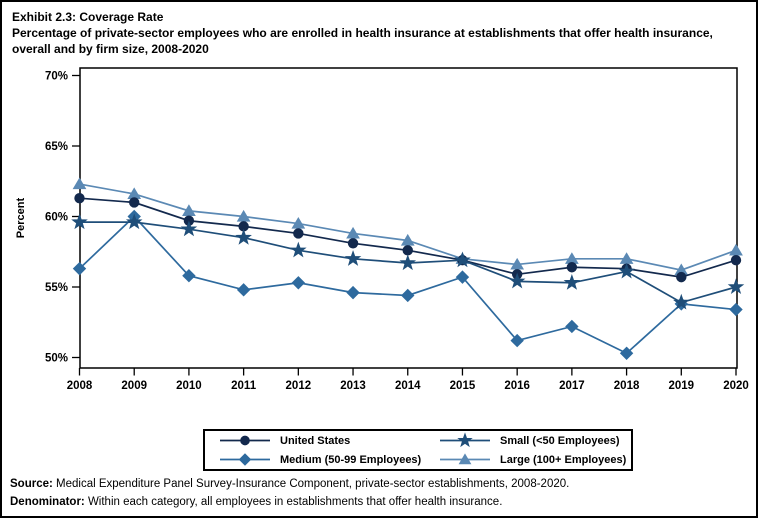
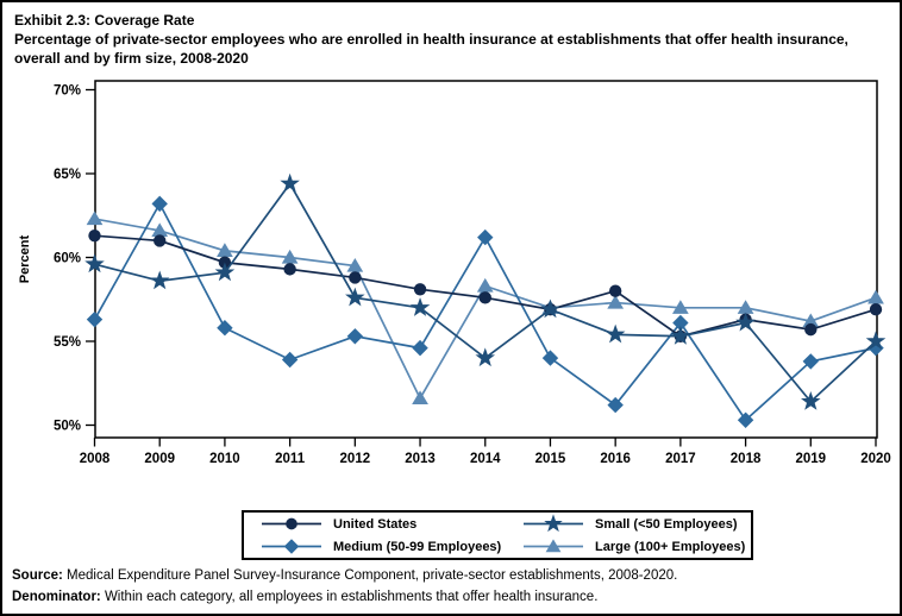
Small (<50 Employees)/2009: 59.6% -> 58.6%
Medium (50-99 Employees)/2009: 60.0% -> 63.2%
Small (<50 Employees)/2011: 58.5% -> 64.4%
Medium (50-99 Employees)/2011: 54.8% -> 53.9%
Large (100+ Employees)/2013: 58.8% -> 51.6%
Small (<50 Employees)/2014: 56.7% -> 54.0%
Medium (50-99 Employees)/2014: 54.4% -> 61.2%
Medium (50-99 Employees)/2015: 55.7% -> 54.0%
United States/2016: 55.9% -> 58.0%
Large (100+ Employees)/2016: 56.6% -> 57.3%
United States/2017: 56.4% -> 55.3%
Medium (50-99 Employees)/2017: 52.2% -> 56.1%
Small (<50 Employees)/2019: 53.9% -> 51.4%
Medium (50-99 Employees)/2020: 53.4% -> 54.6%
